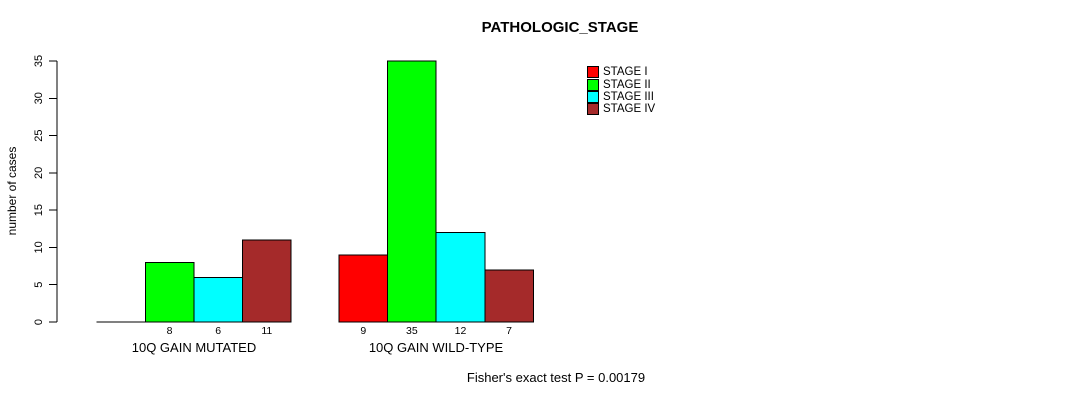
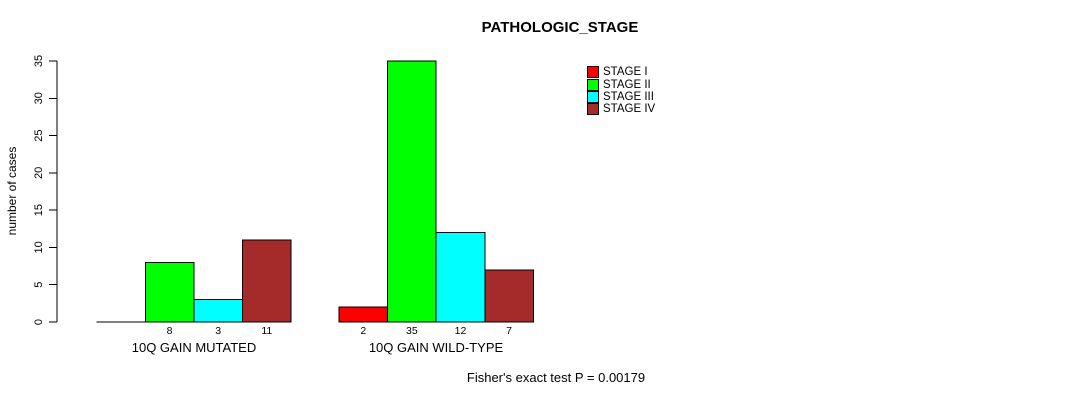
STAGE III/10Q GAIN MUTATED: 6 -> 3
STAGE I/10Q GAIN WILD-TYPE: 9 -> 2
